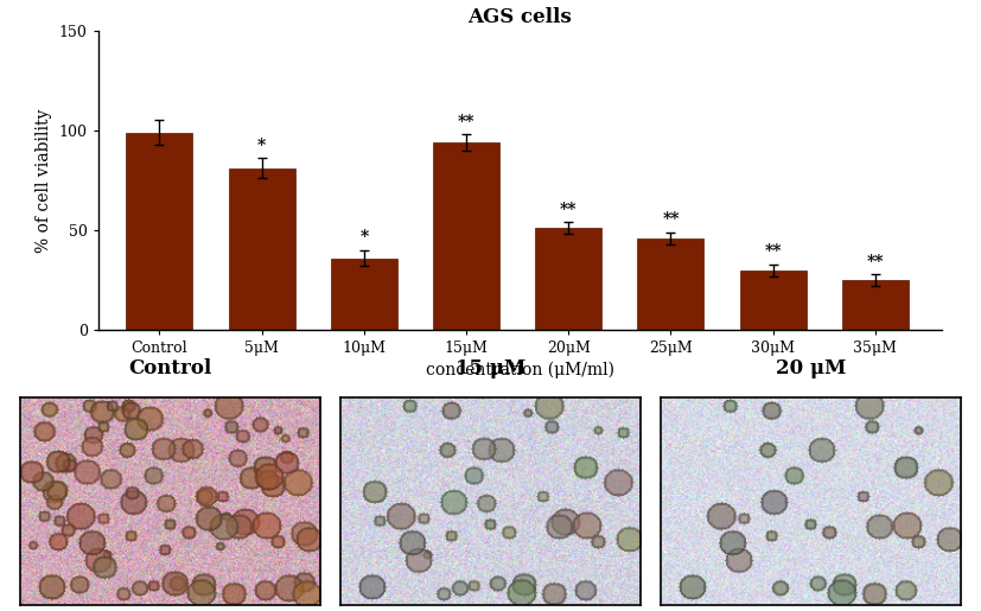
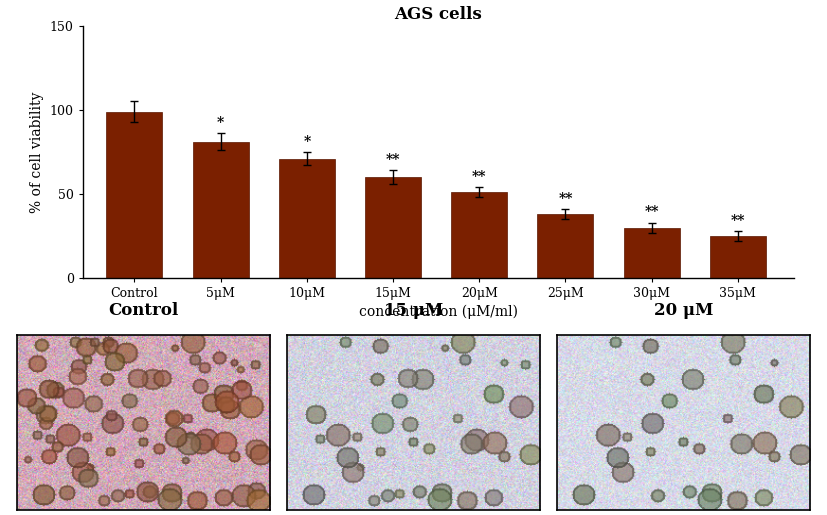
10μM: 36 -> 71
15μM: 94 -> 60
25μM: 46 -> 38
